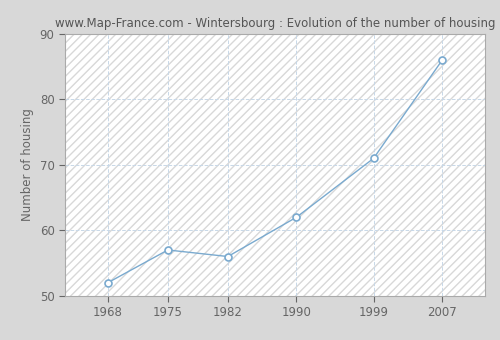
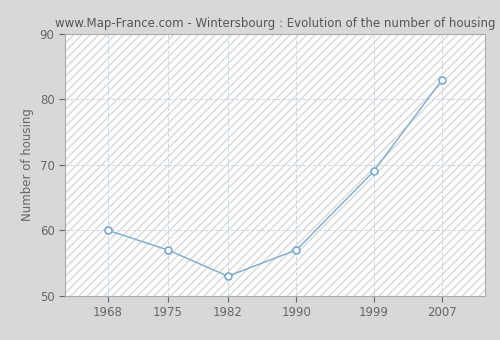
1968: 52 -> 60
1982: 56 -> 53
1990: 62 -> 57
1999: 71 -> 69
2007: 86 -> 83
